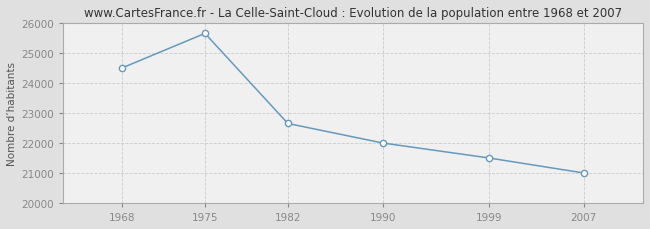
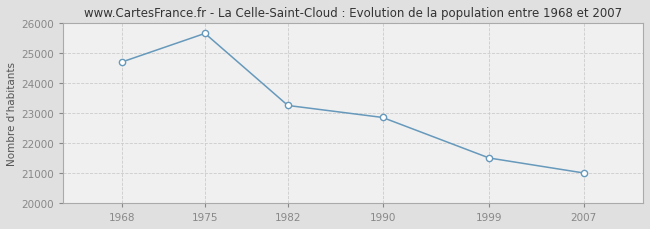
1968: 24500 -> 24700
1982: 22650 -> 23250
1990: 22000 -> 22850
